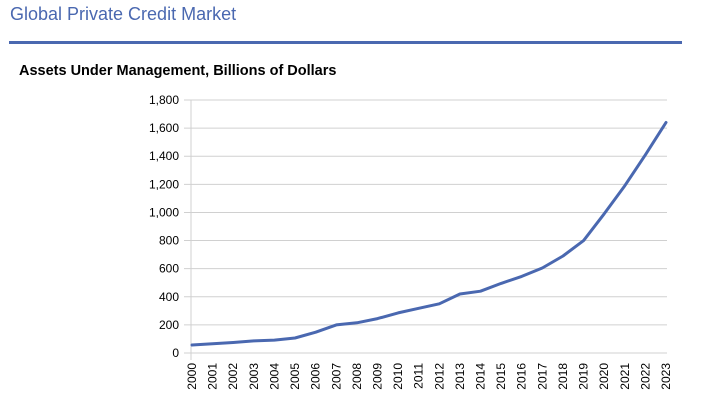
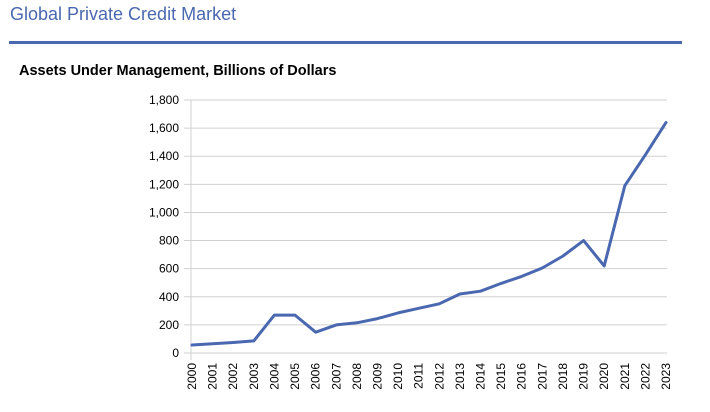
2004: 90 -> 270
2005: 110 -> 270
2020: 990 -> 620
